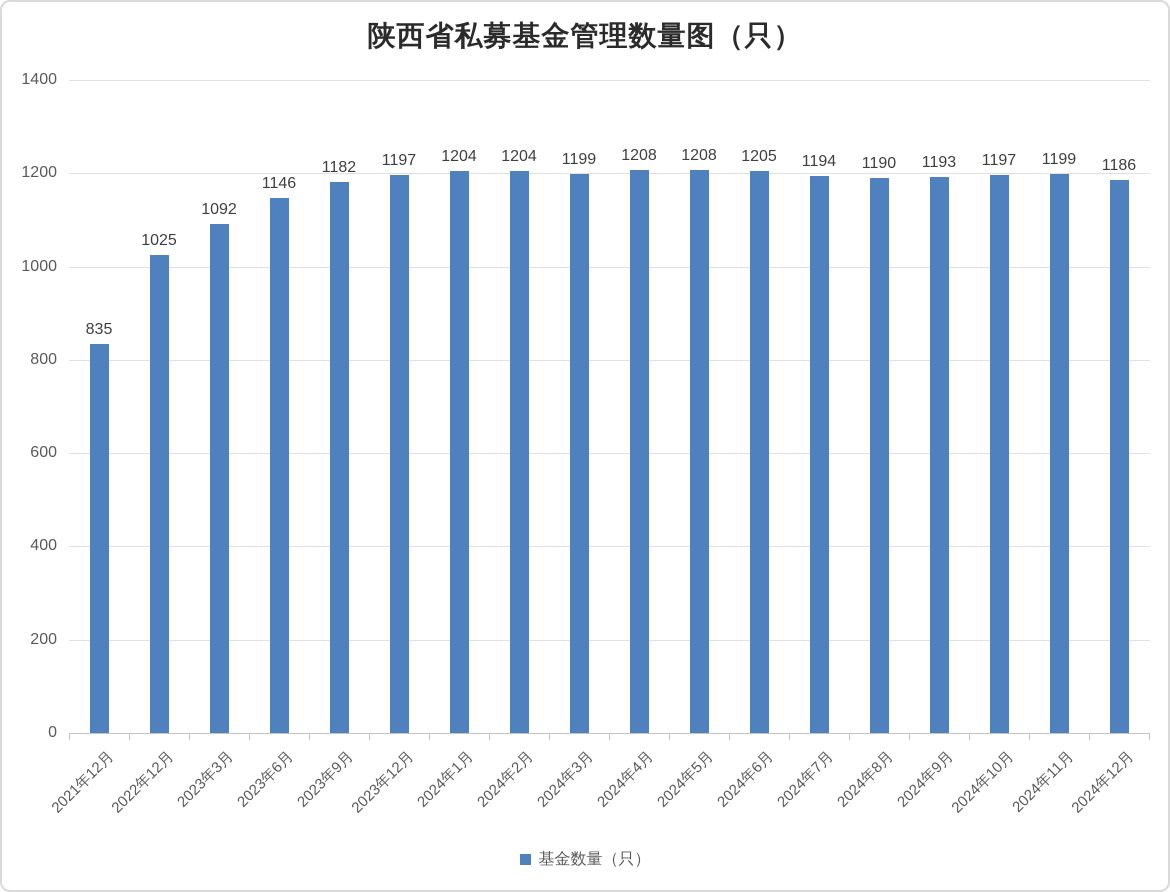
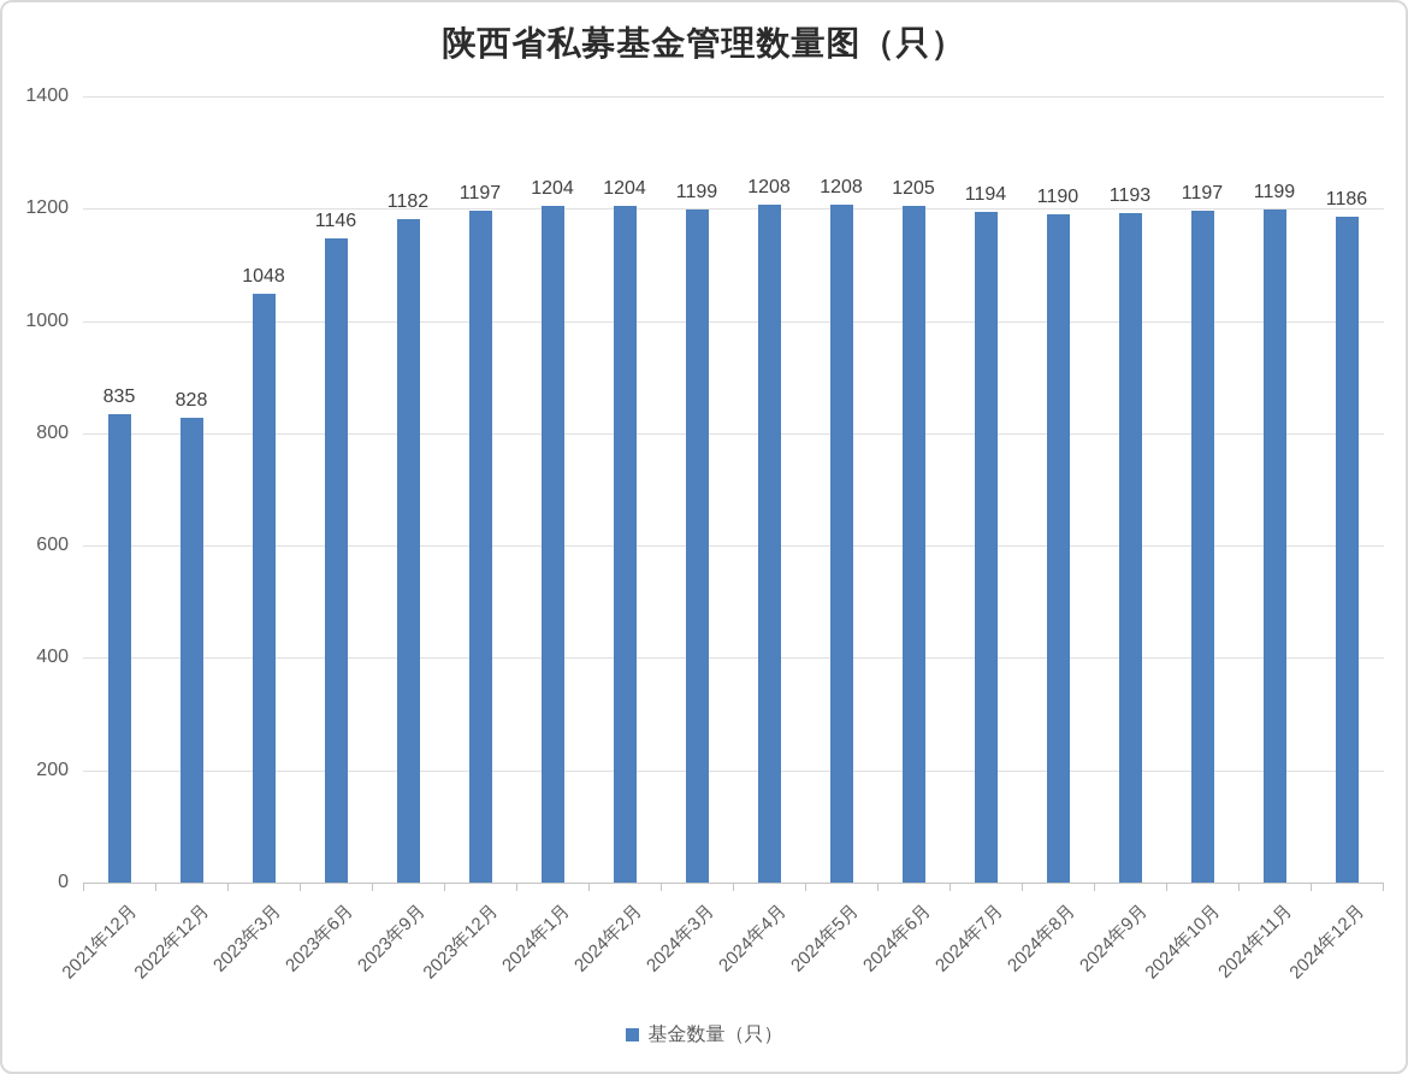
2022年12月: 1025 -> 828
2023年3月: 1092 -> 1048
